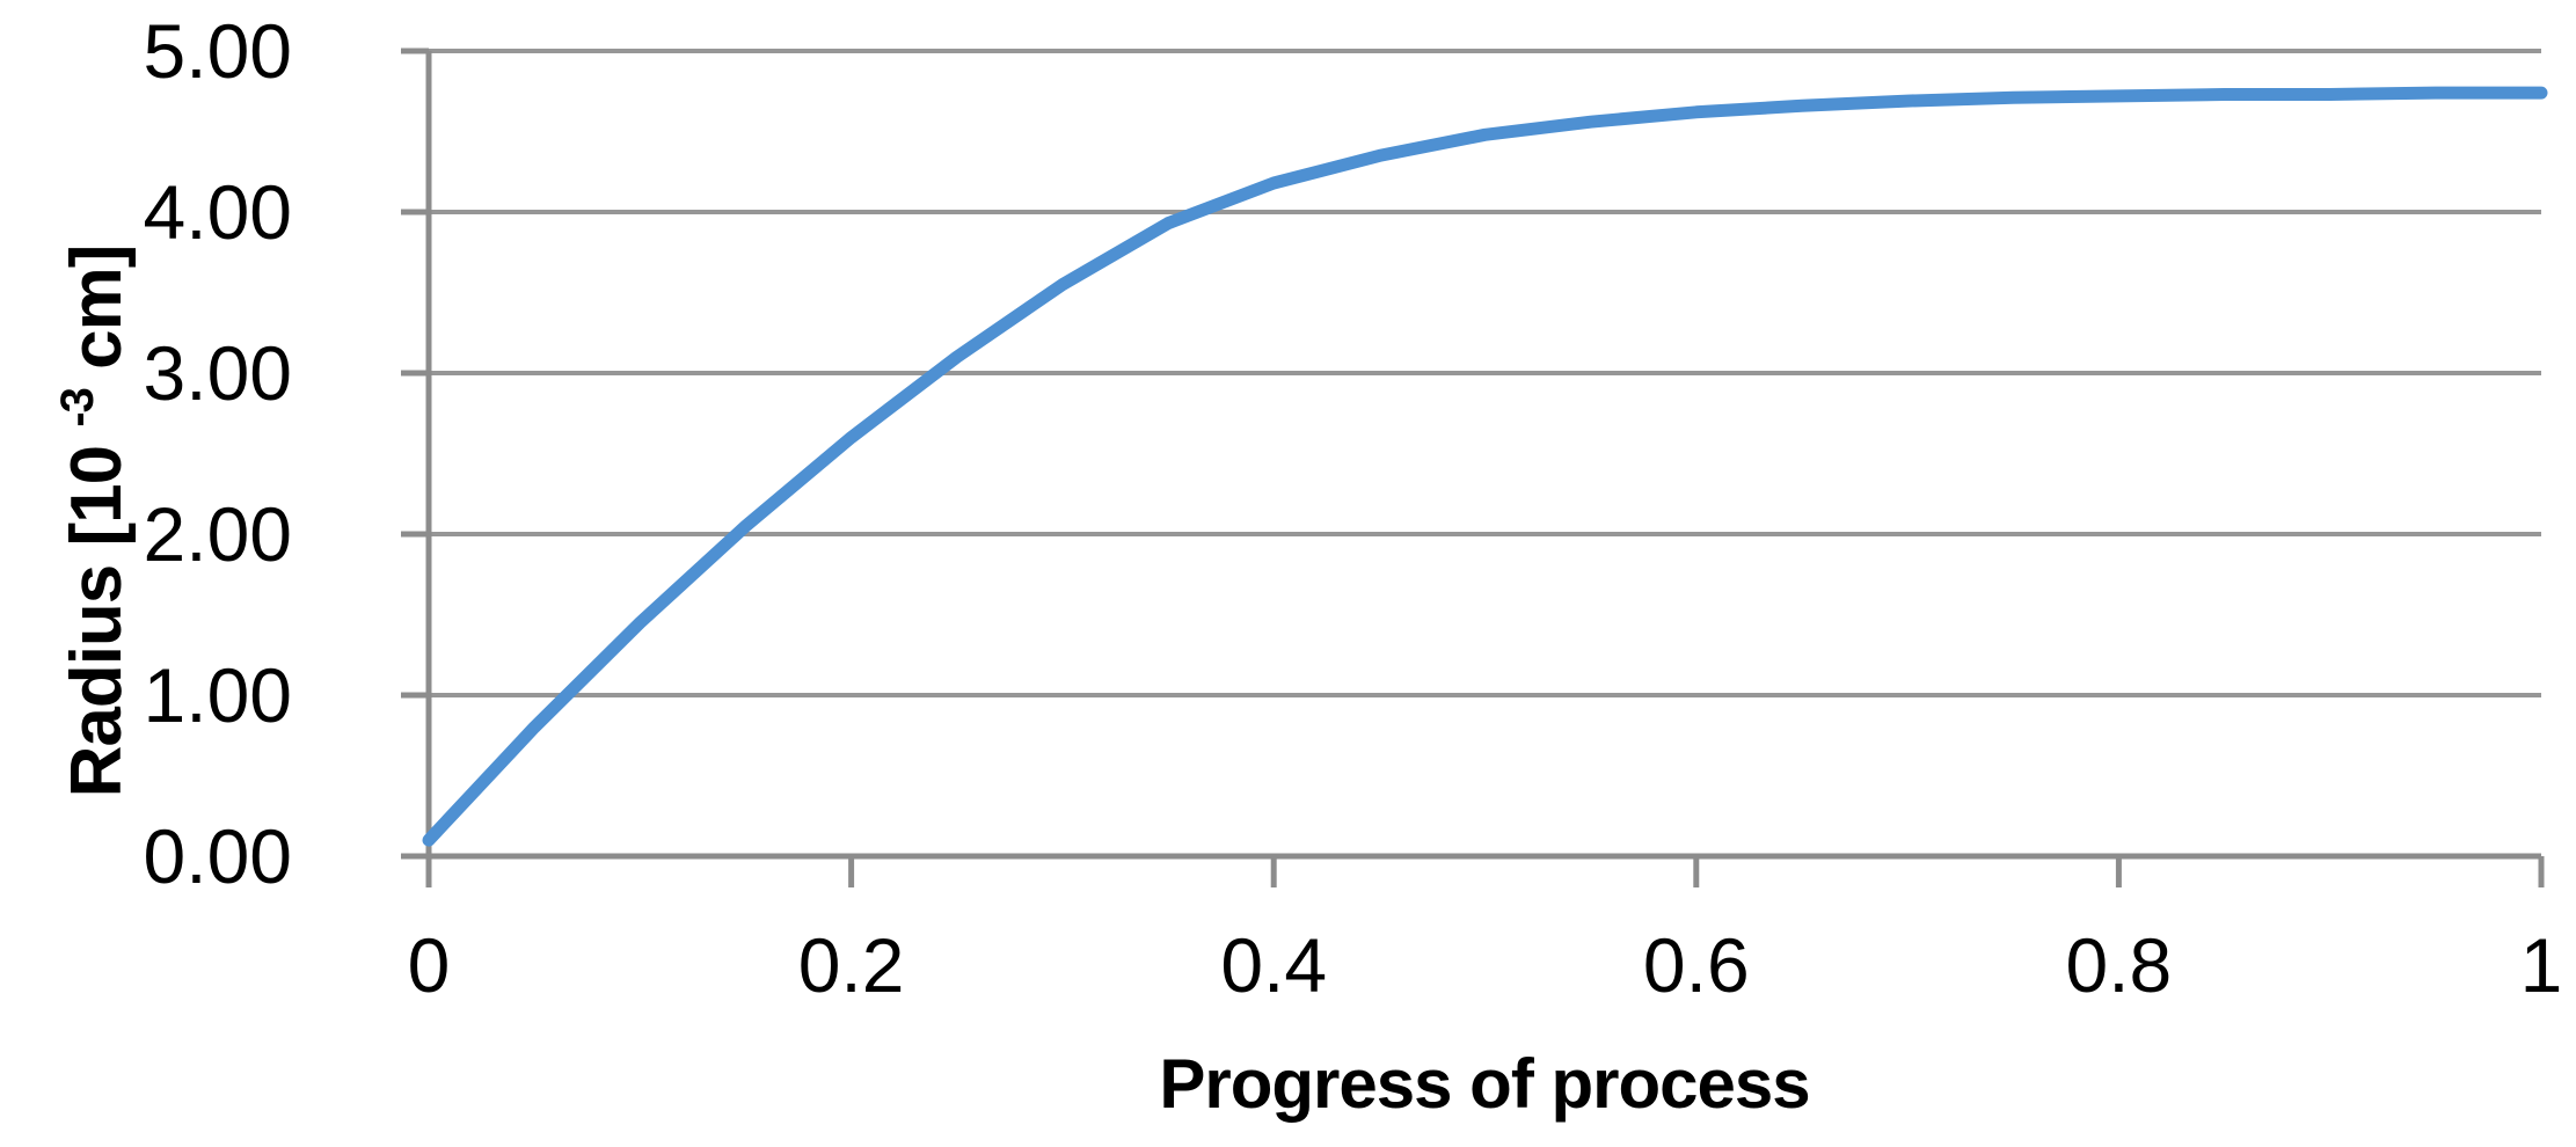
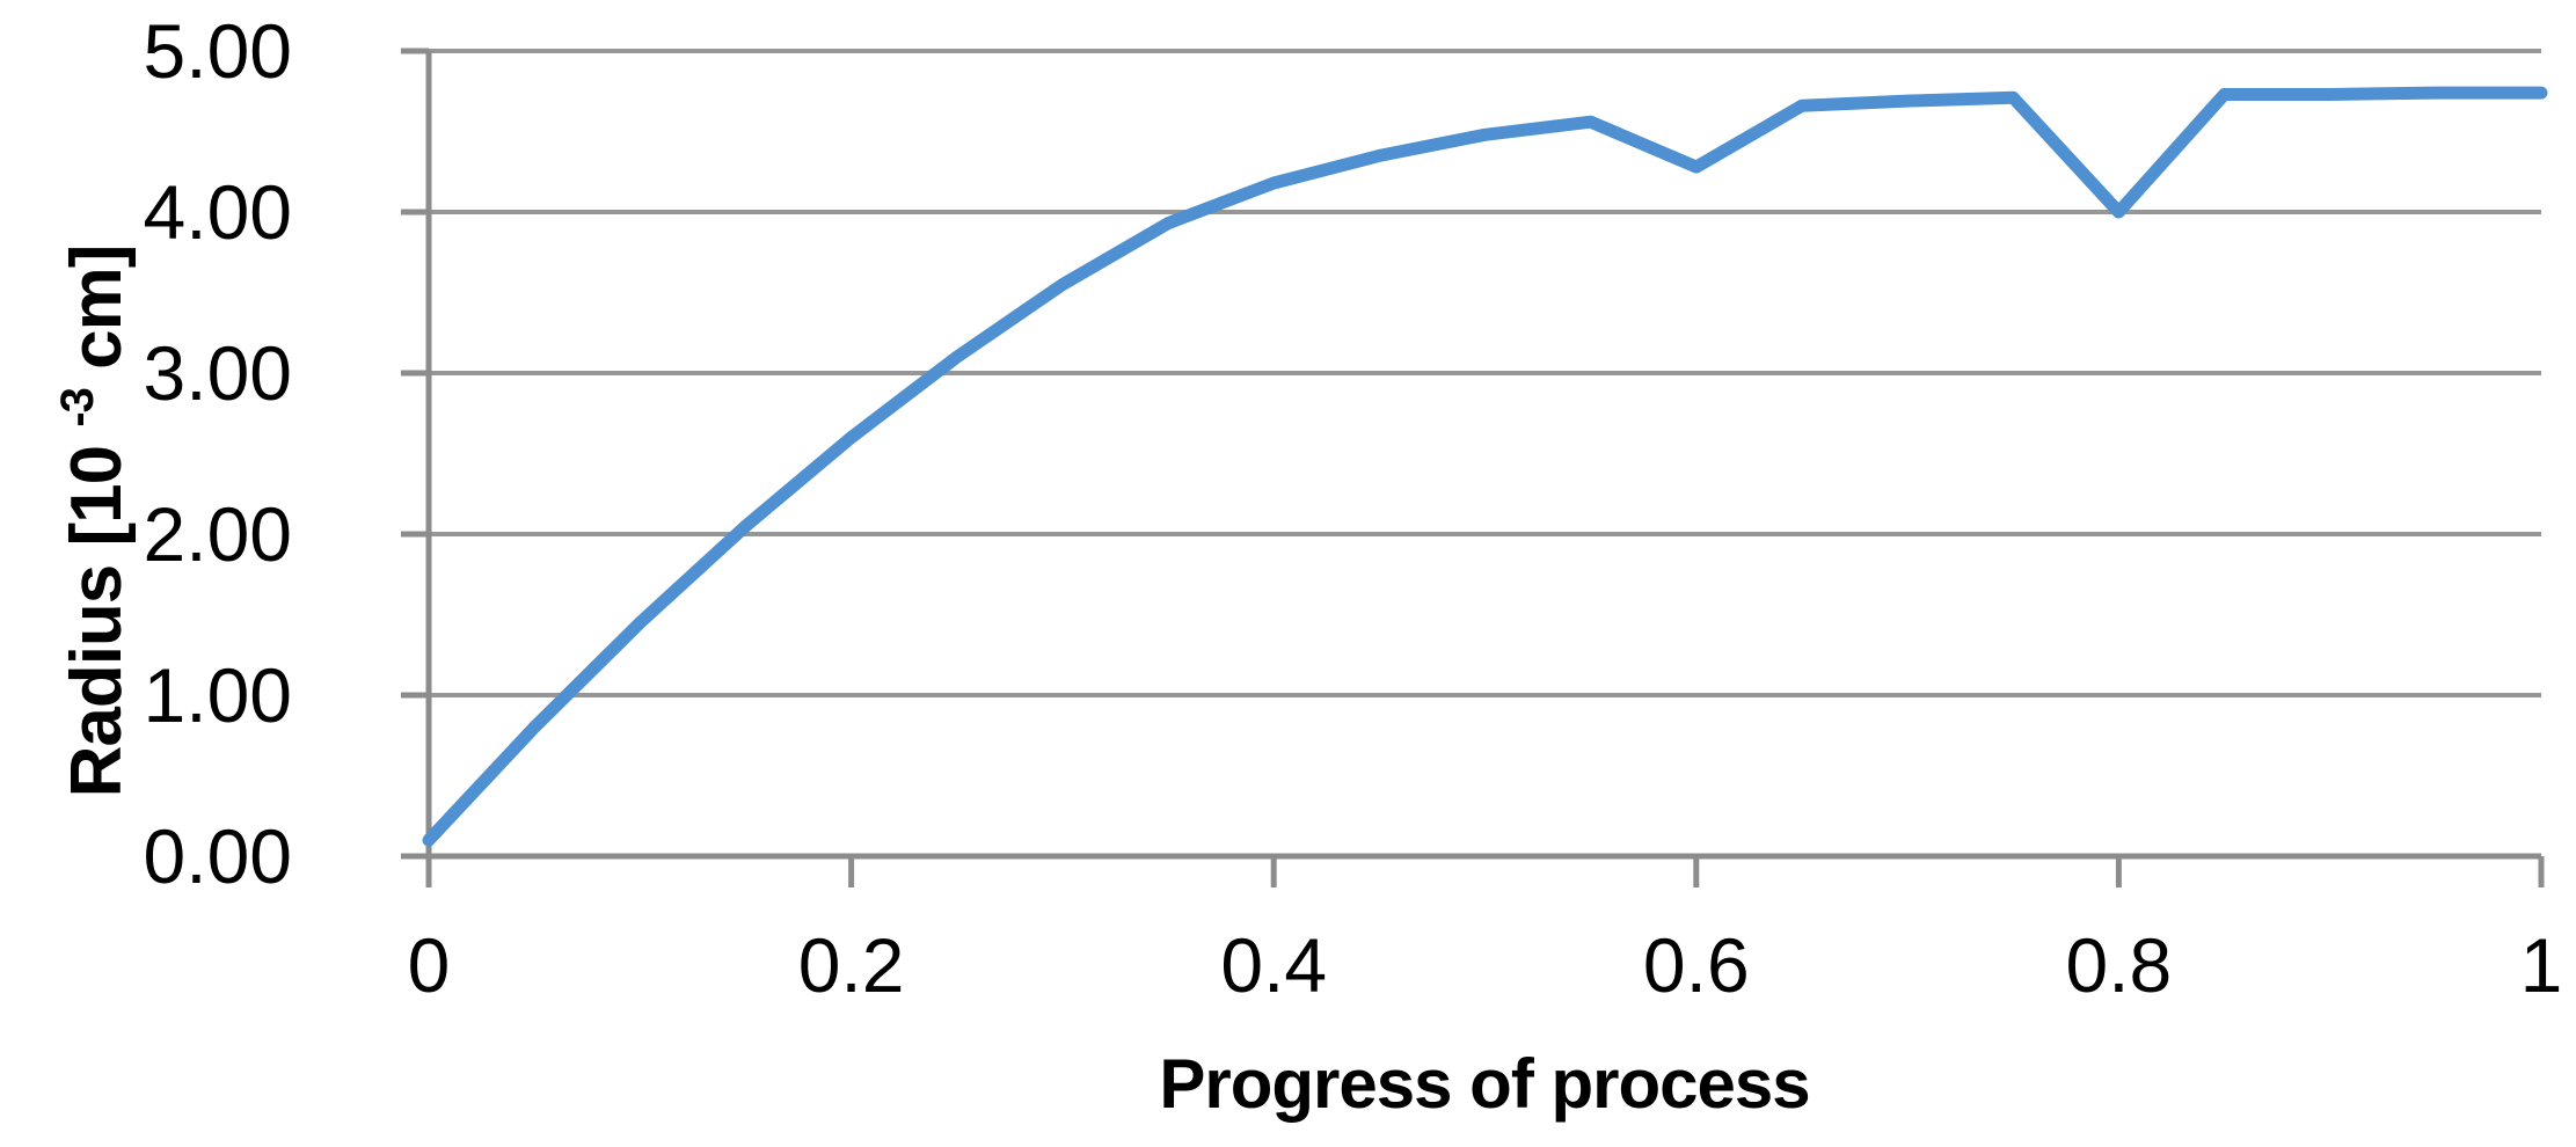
0.6: 4.62 -> 4.28
0.8: 4.72 -> 4.00
